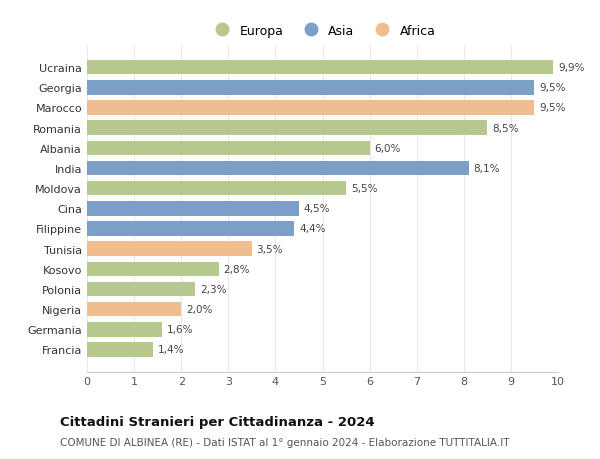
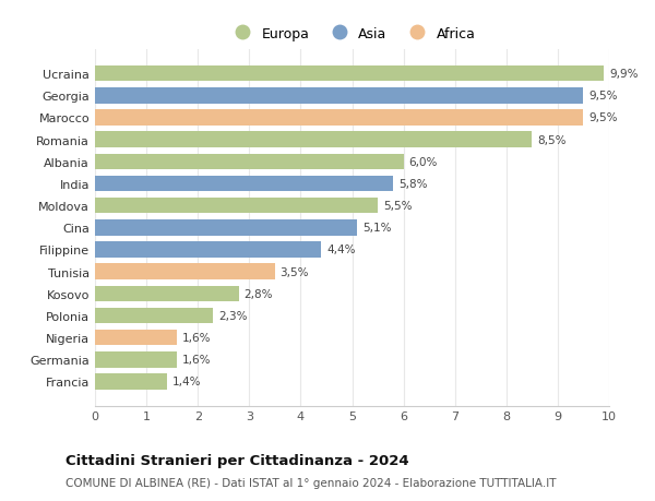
India: 8,1% -> 5,8%
Cina: 4,5% -> 5,1%
Nigeria: 2,0% -> 1,6%
